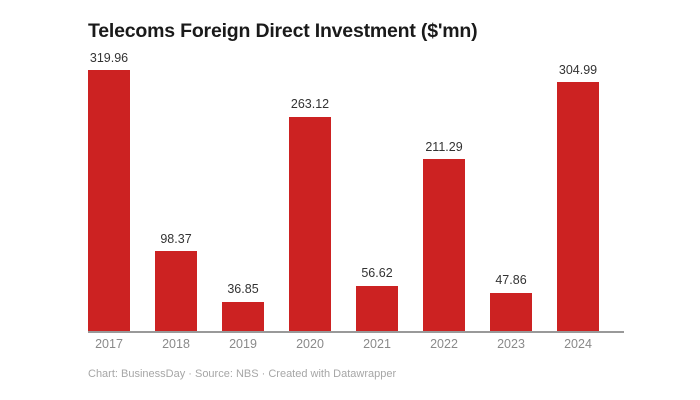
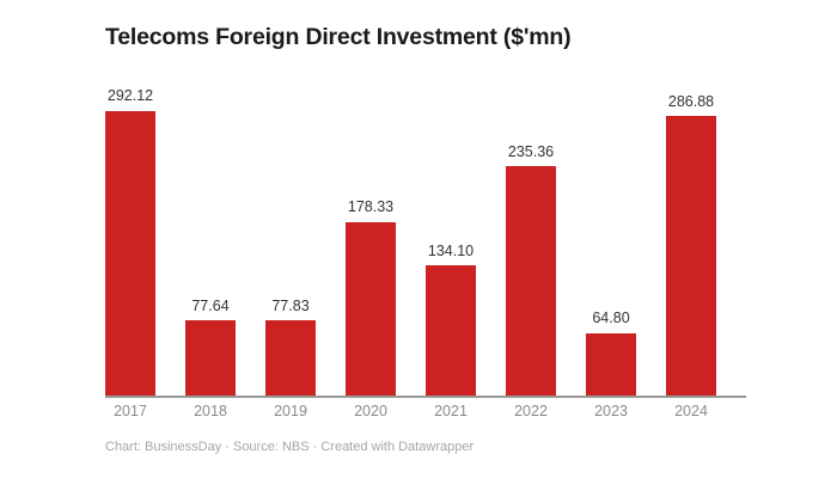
2017: 319.96 -> 292.12
2018: 98.37 -> 77.64
2019: 36.85 -> 77.83
2020: 263.12 -> 178.33
2021: 56.62 -> 134.10
2022: 211.29 -> 235.36
2023: 47.86 -> 64.80
2024: 304.99 -> 286.88
